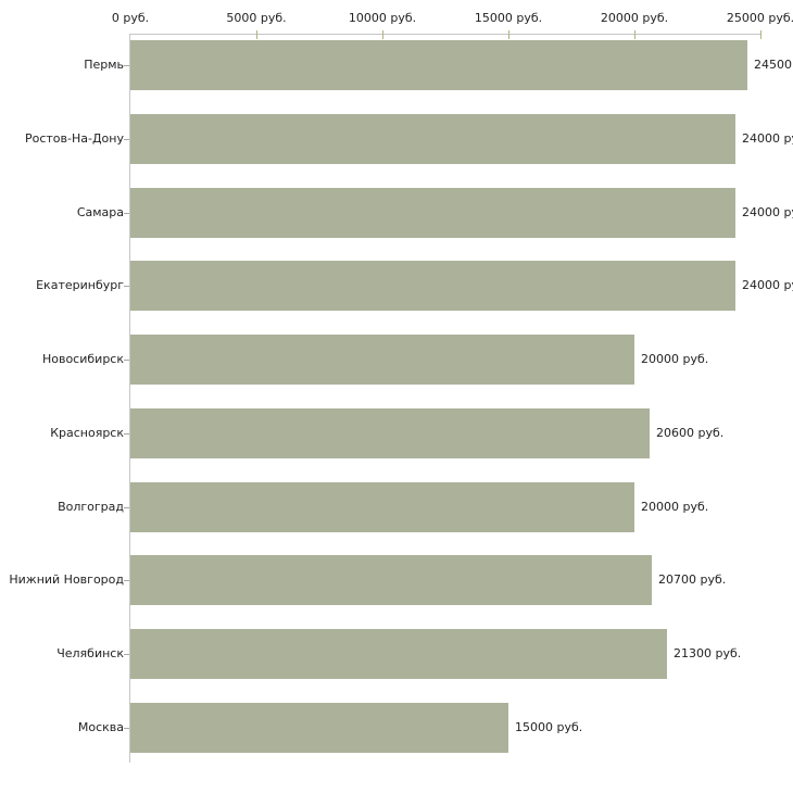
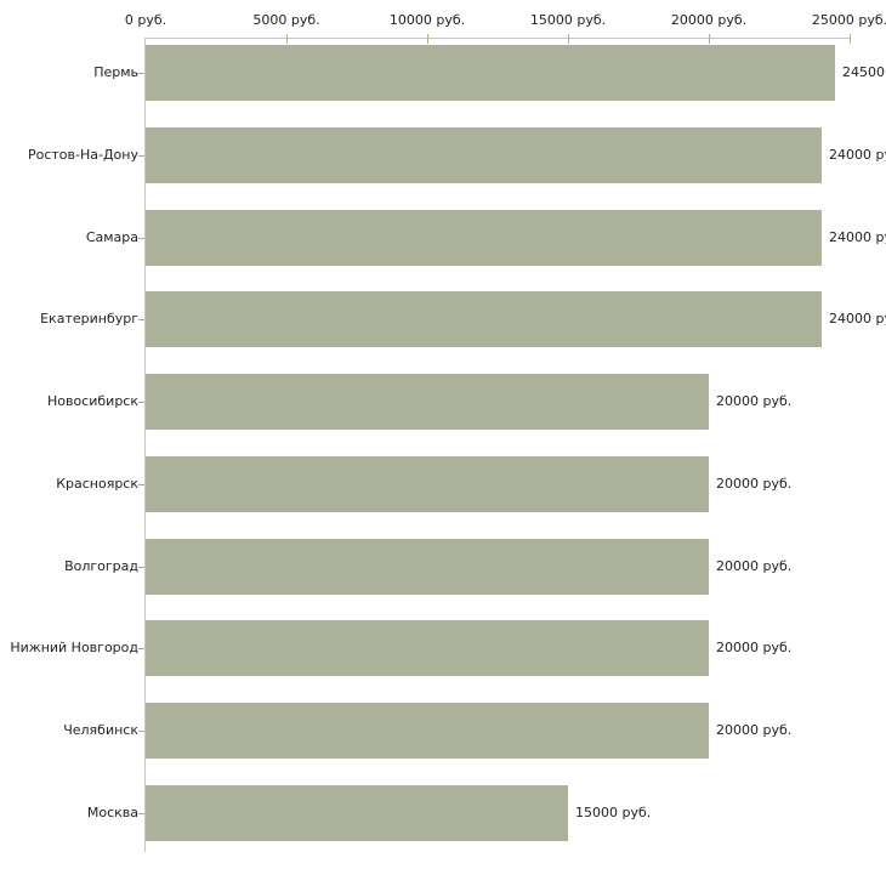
Красноярск: 20600 -> 20000
Нижний Новгород: 20700 -> 20000
Челябинск: 21300 -> 20000
